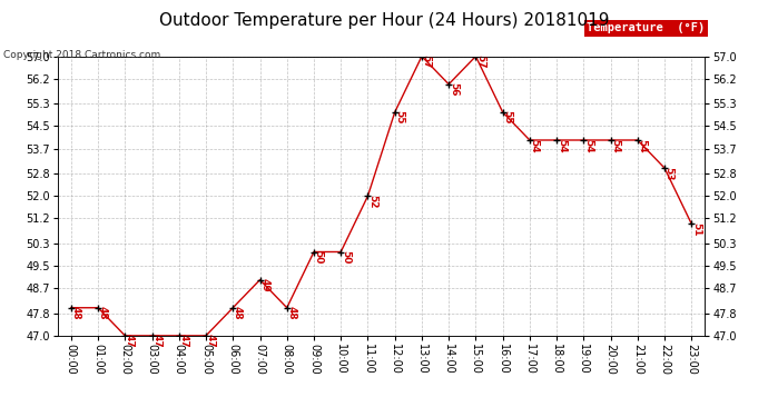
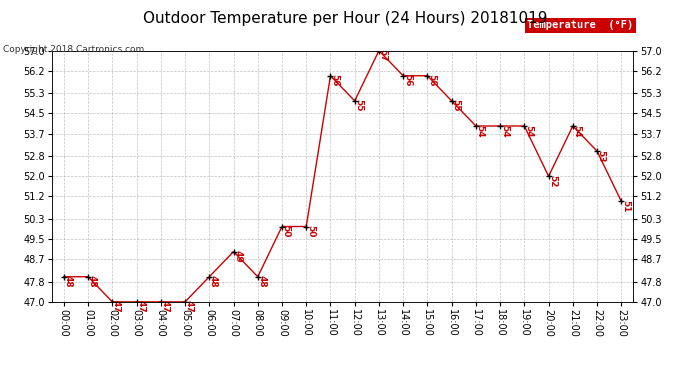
11:00: 52 -> 56
15:00: 57 -> 56
20:00: 54 -> 52
